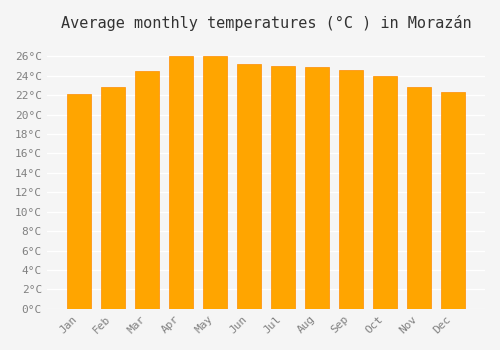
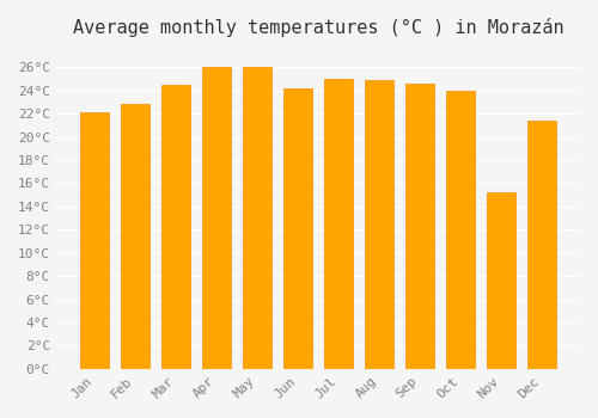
Jun: 25.2°C -> 24.2°C
Nov: 22.9°C -> 15.2°C
Dec: 22.3°C -> 21.4°C
